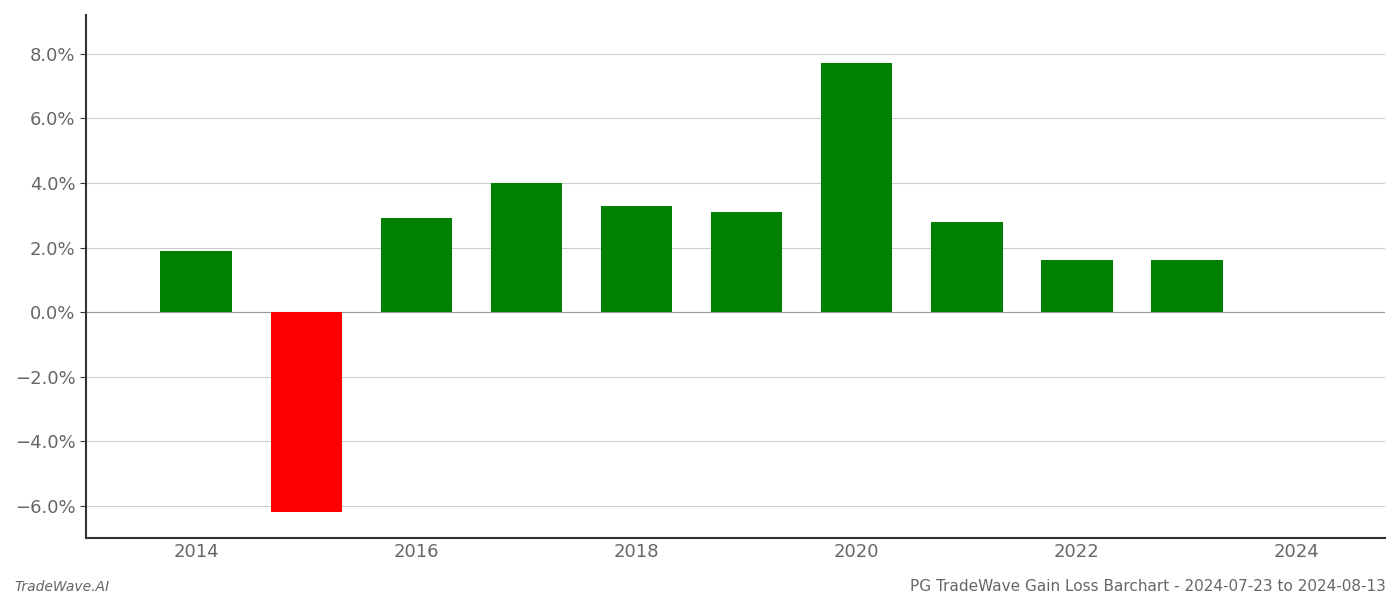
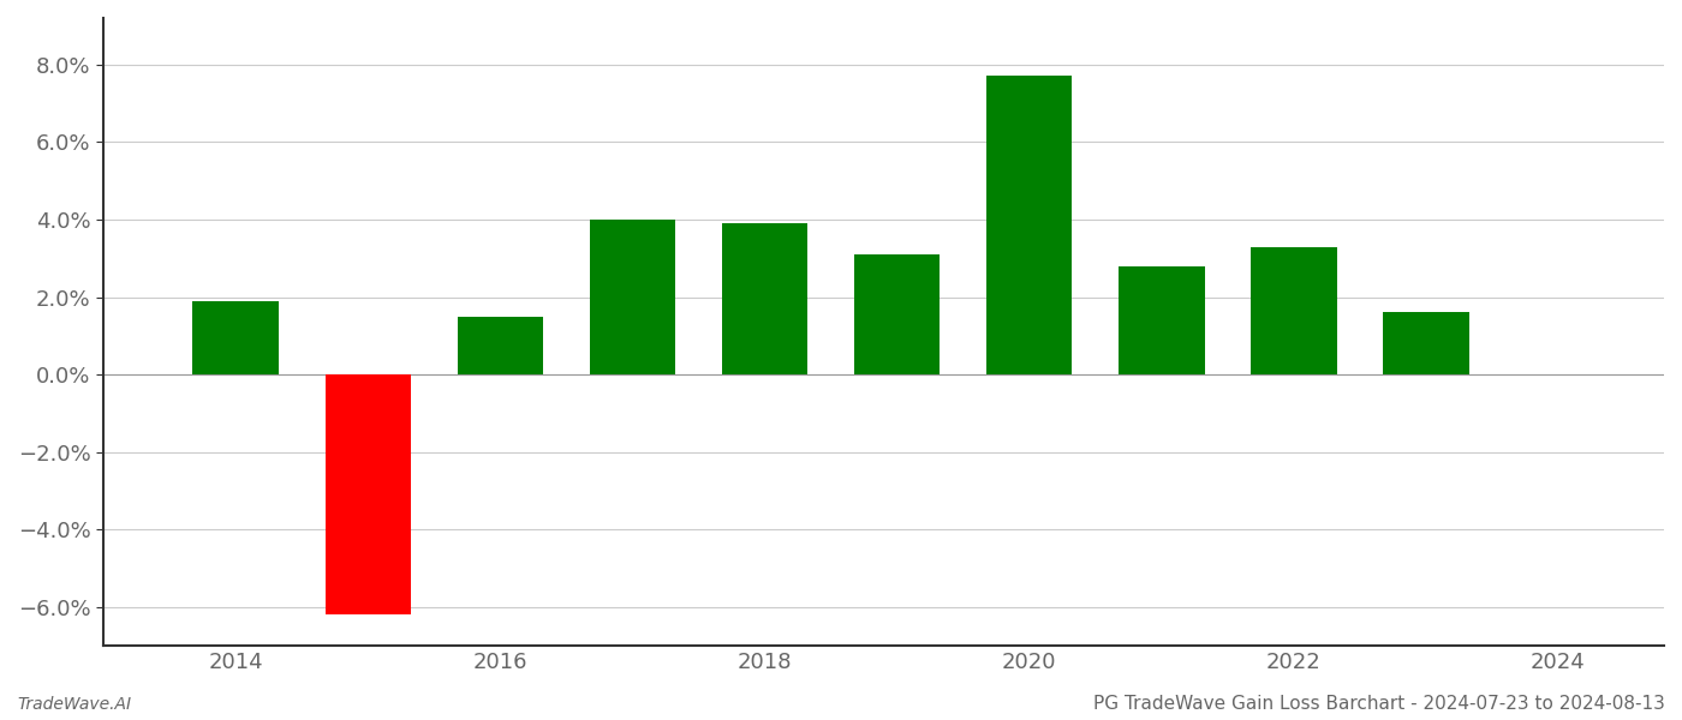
2016: 2.9% -> 1.5%
2018: 3.3% -> 3.9%
2022: 1.6% -> 3.3%
